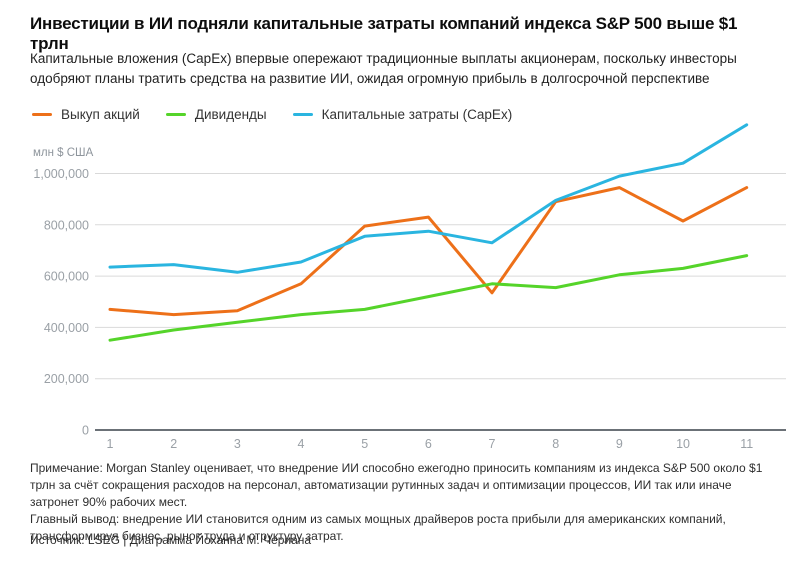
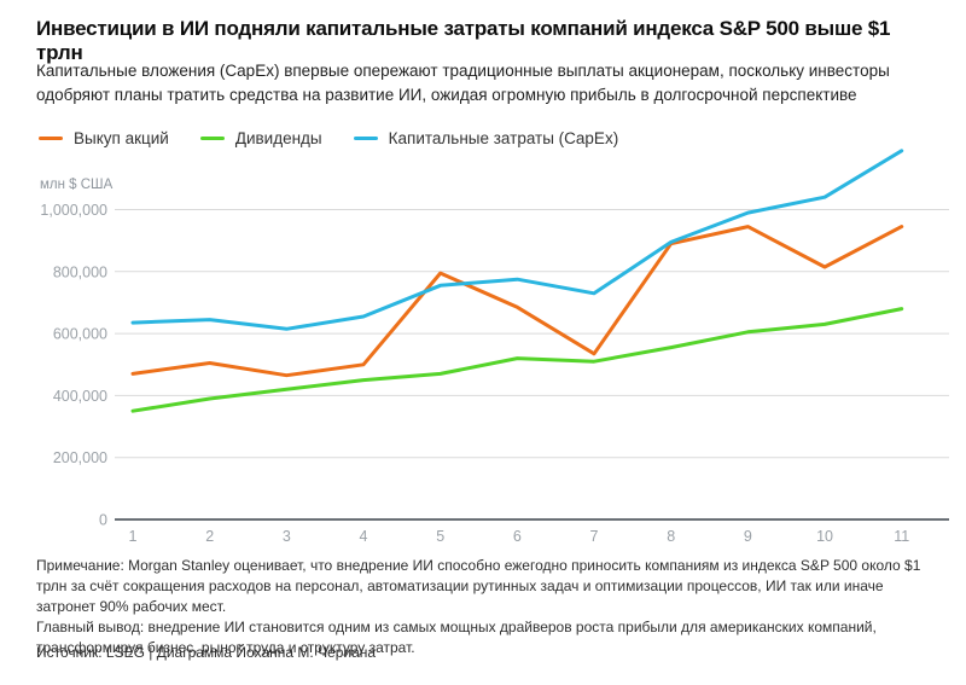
Выкуп акций/2: 450000 -> 500000
Выкуп акций/4: 570000 -> 500000
Выкуп акций/6: 830000 -> 680000
Дивиденды/7: 570000 -> 510000
